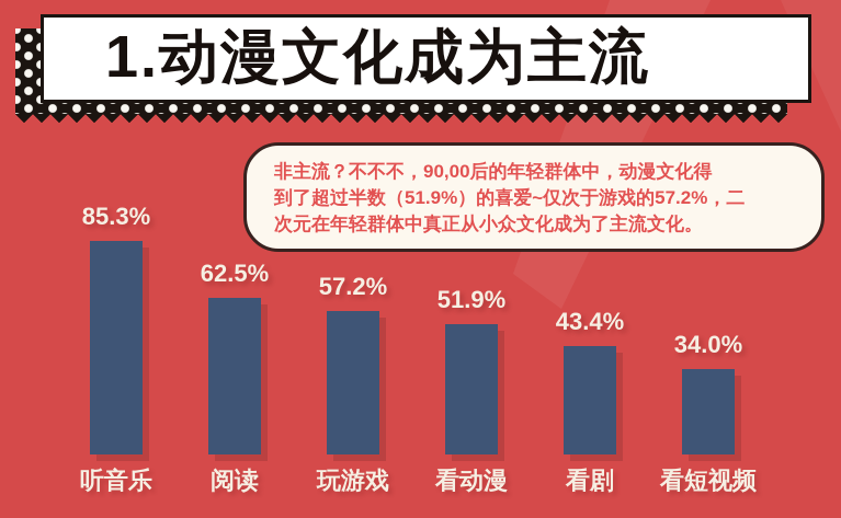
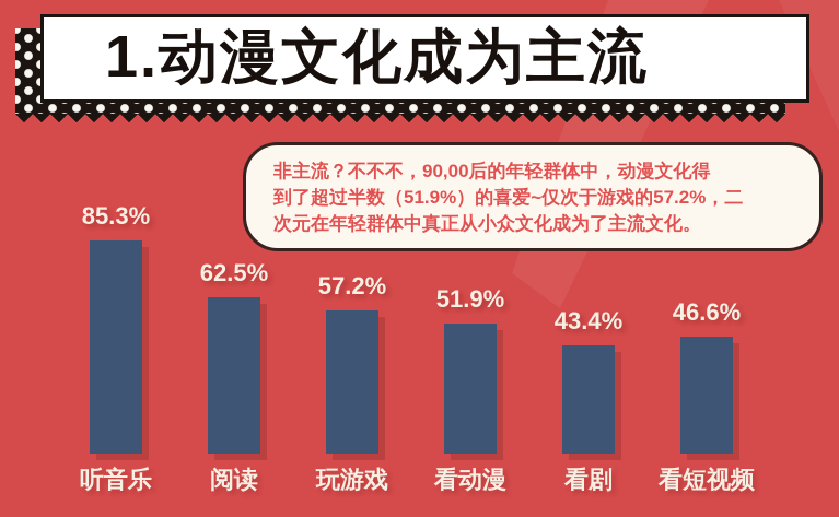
看短视频: 34.0% -> 46.6%
